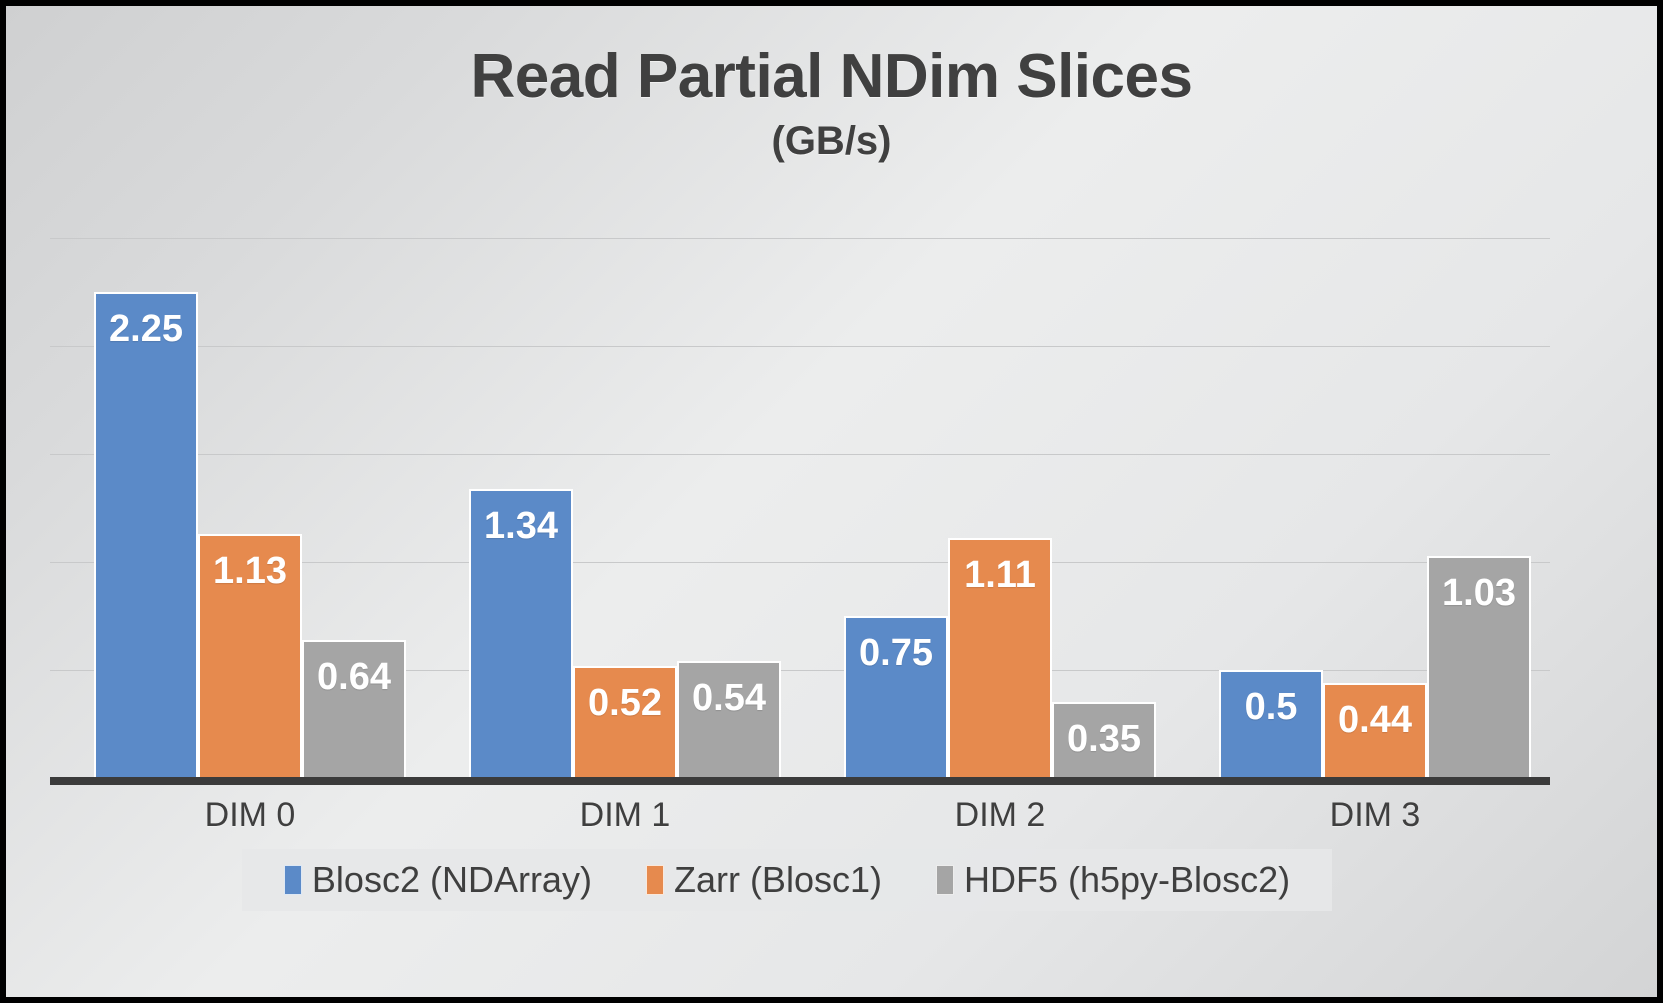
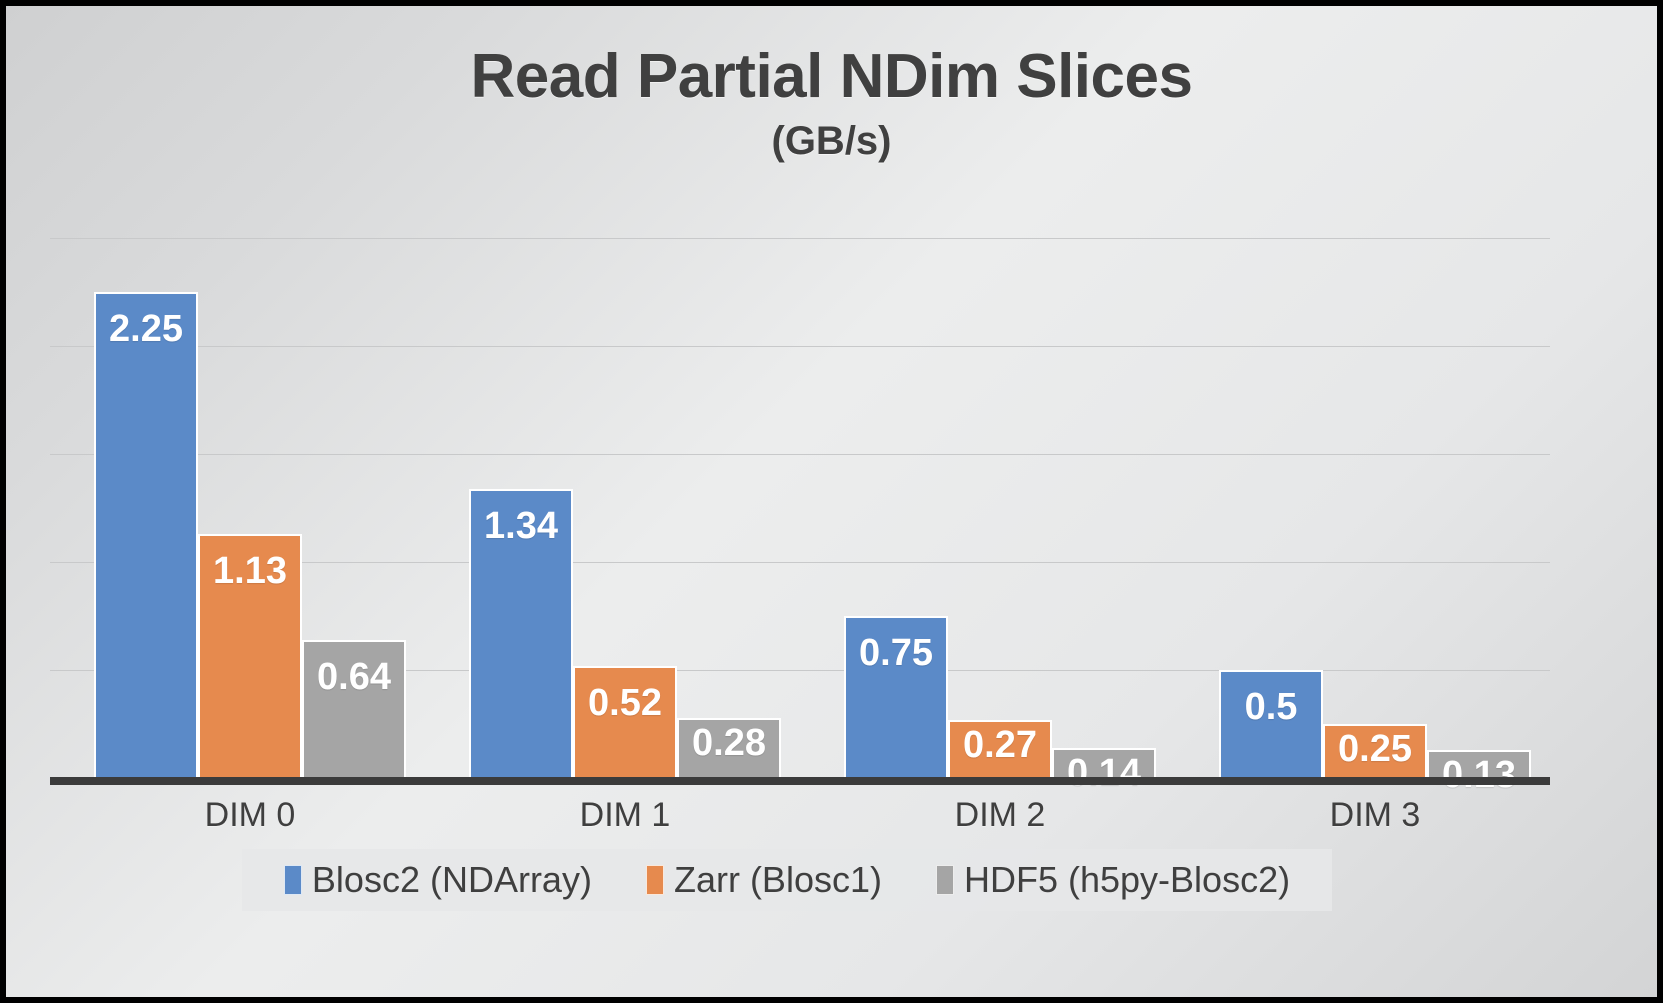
HDF5 (h5py-Blosc2)/DIM 1: 0.54 -> 0.28
Zarr (Blosc1)/DIM 2: 1.11 -> 0.27
HDF5 (h5py-Blosc2)/DIM 2: 0.35 -> 0.14
Zarr (Blosc1)/DIM 3: 0.44 -> 0.25
HDF5 (h5py-Blosc2)/DIM 3: 1.03 -> 0.13
